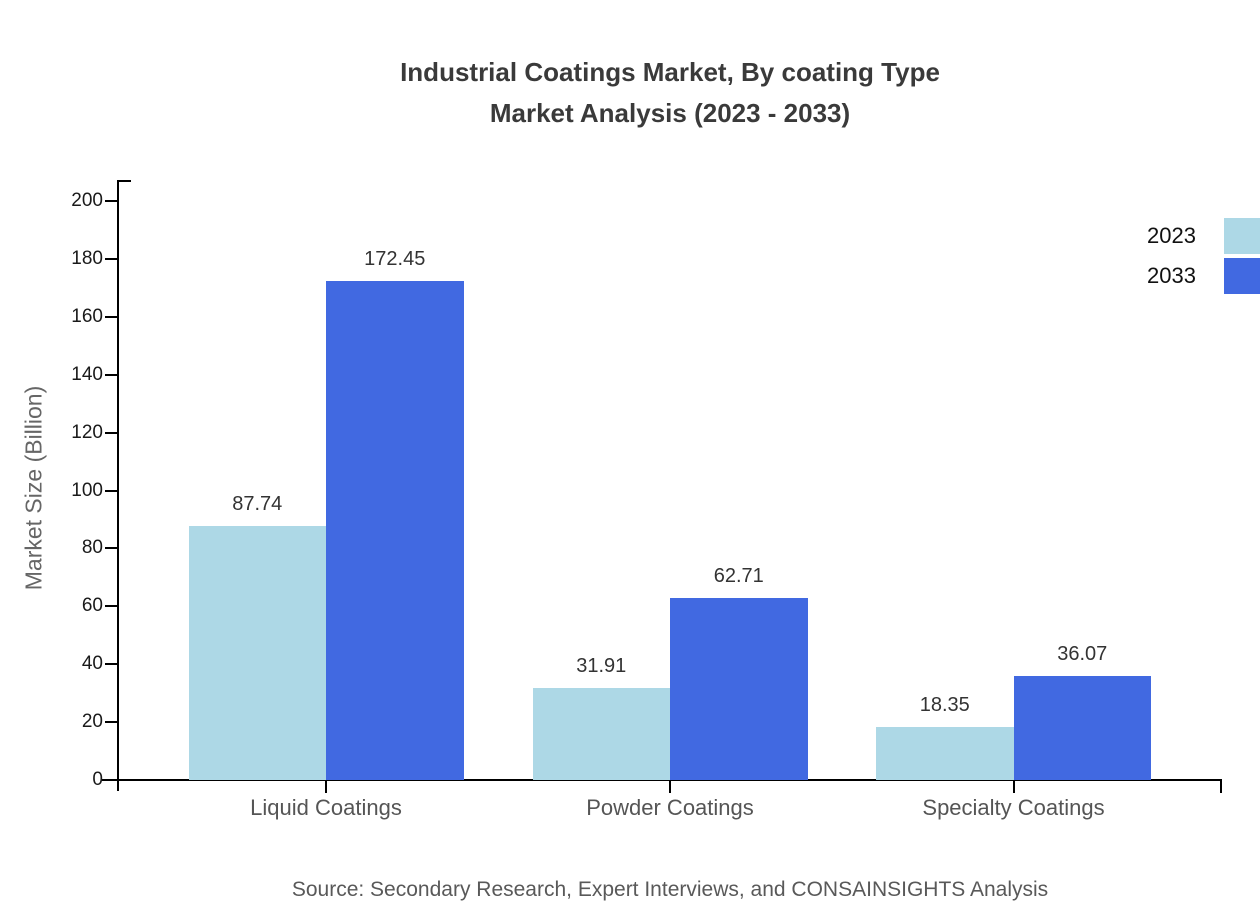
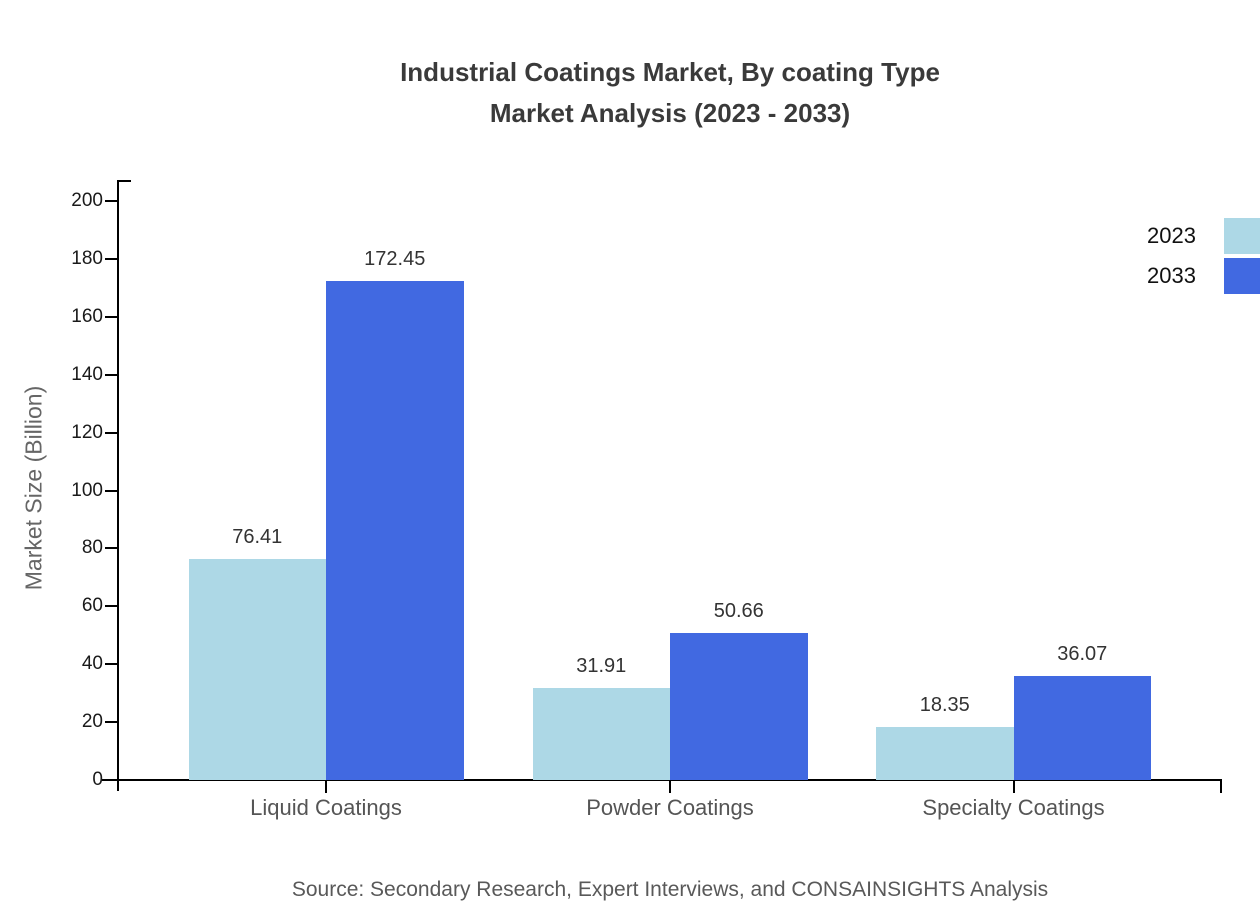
2023/Liquid Coatings: 87.74 -> 76.41
2033/Powder Coatings: 62.71 -> 50.66
